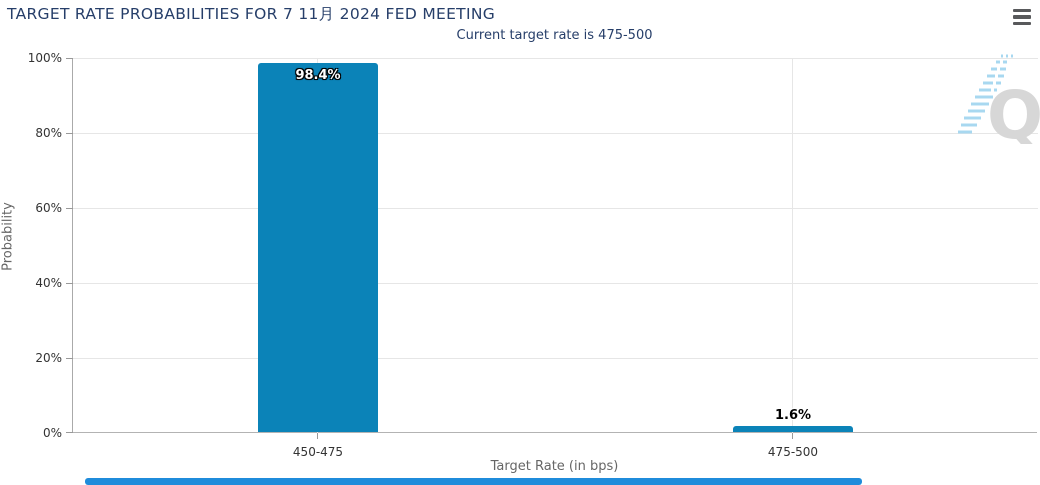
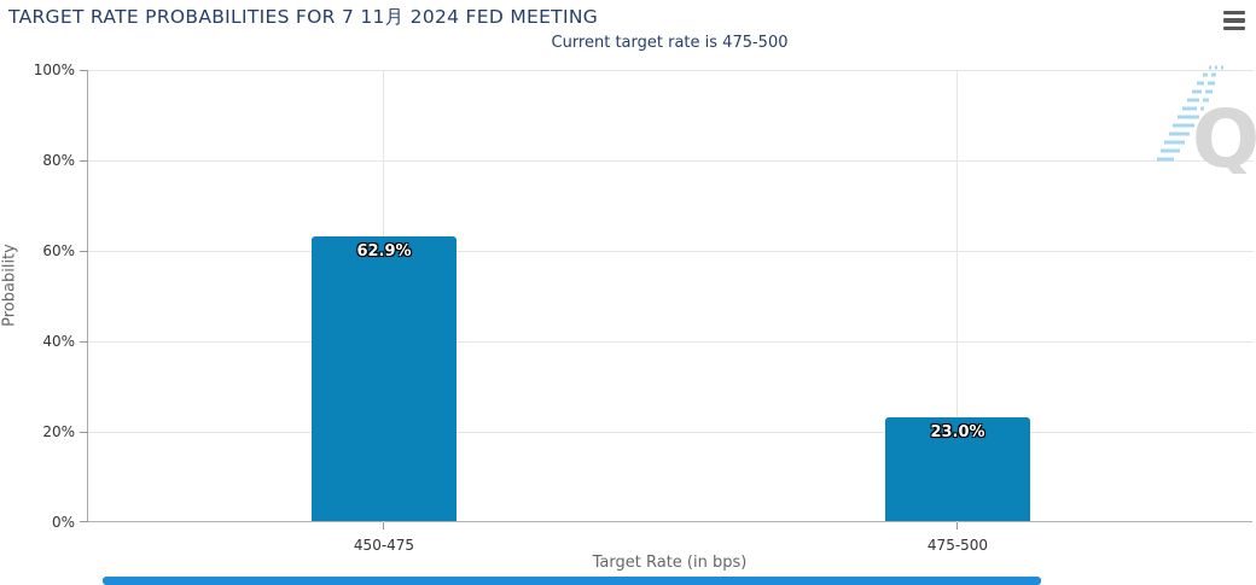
450-475: 98.4% -> 62.9%
475-500: 1.6% -> 23.0%
